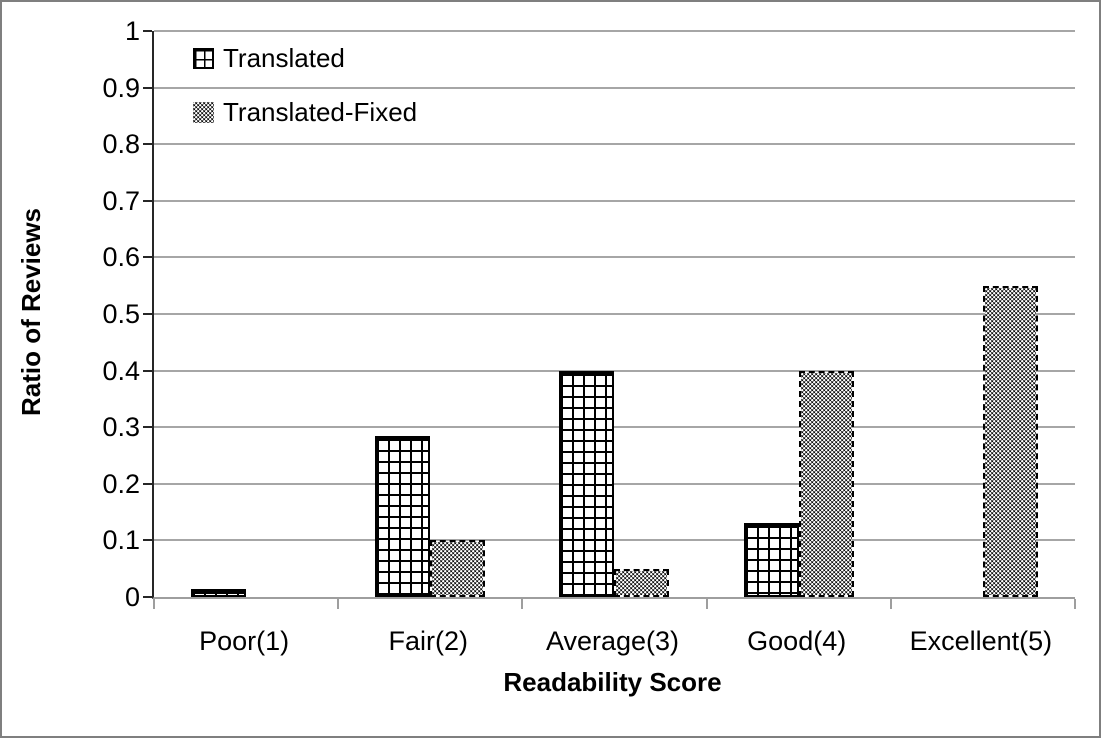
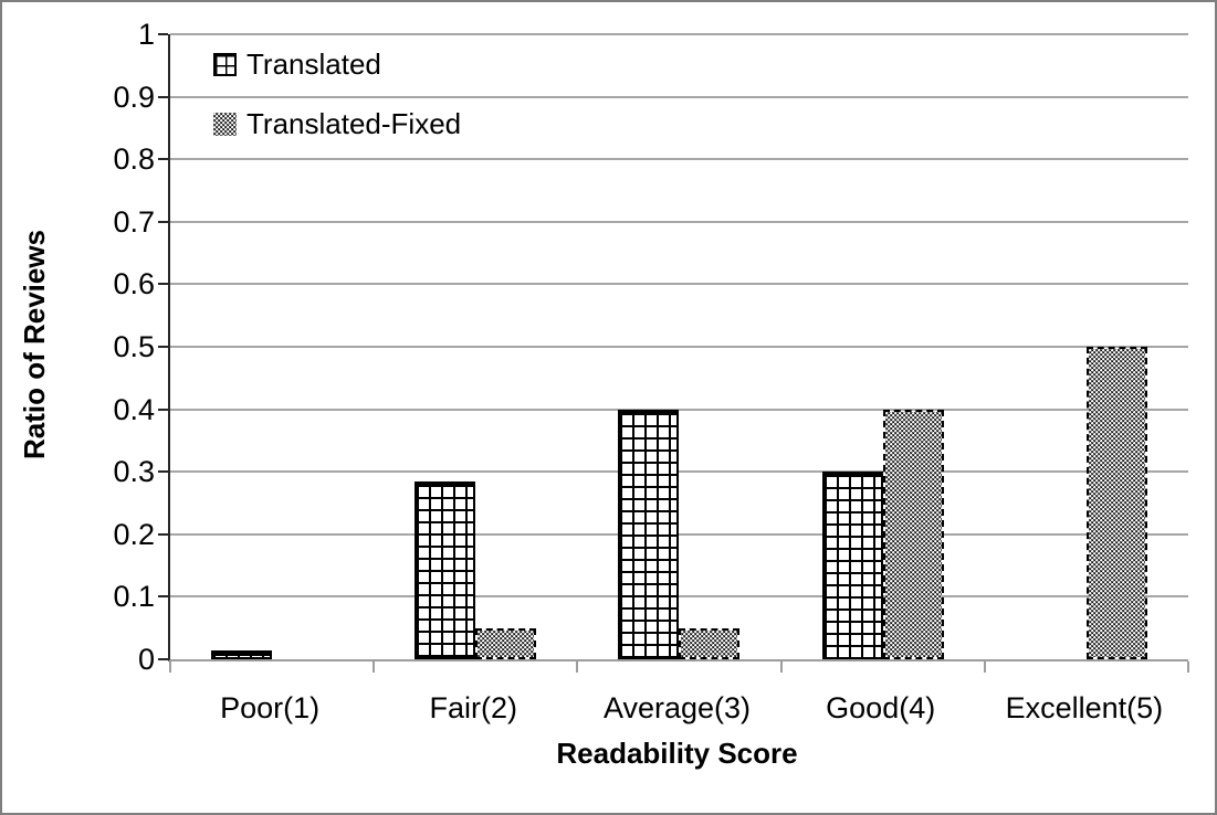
Translated-Fixed/Fair(2): 0.10 -> 0.05
Translated/Good(4): 0.13 -> 0.30
Translated-Fixed/Excellent(5): 0.55 -> 0.50
